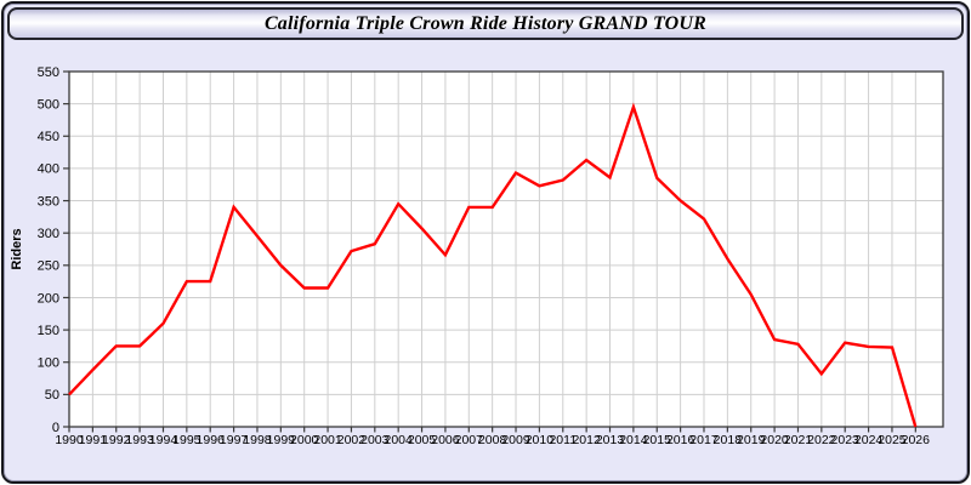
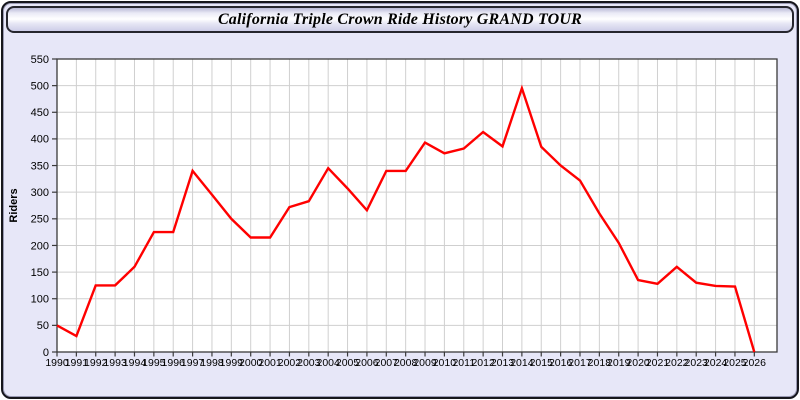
1991: 90 -> 30
2022: 80 -> 160
